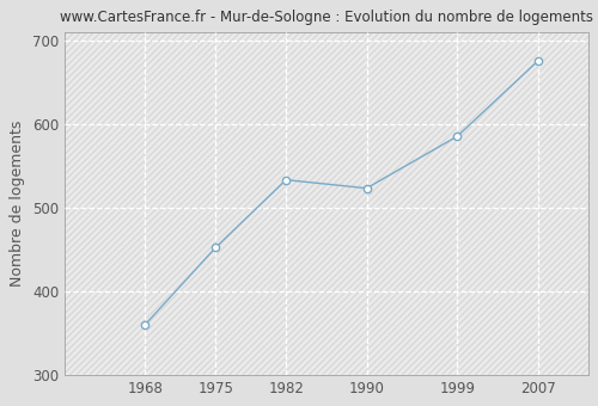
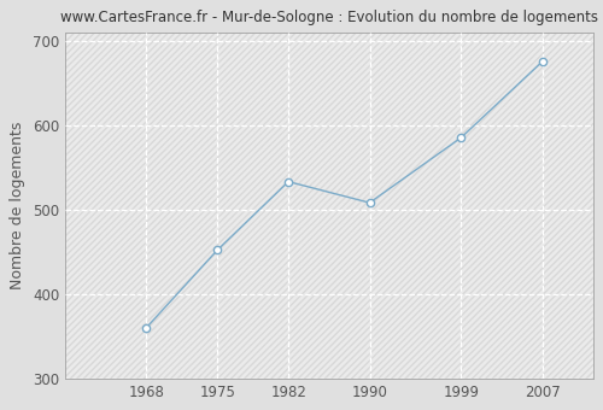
1990: 523 -> 508
